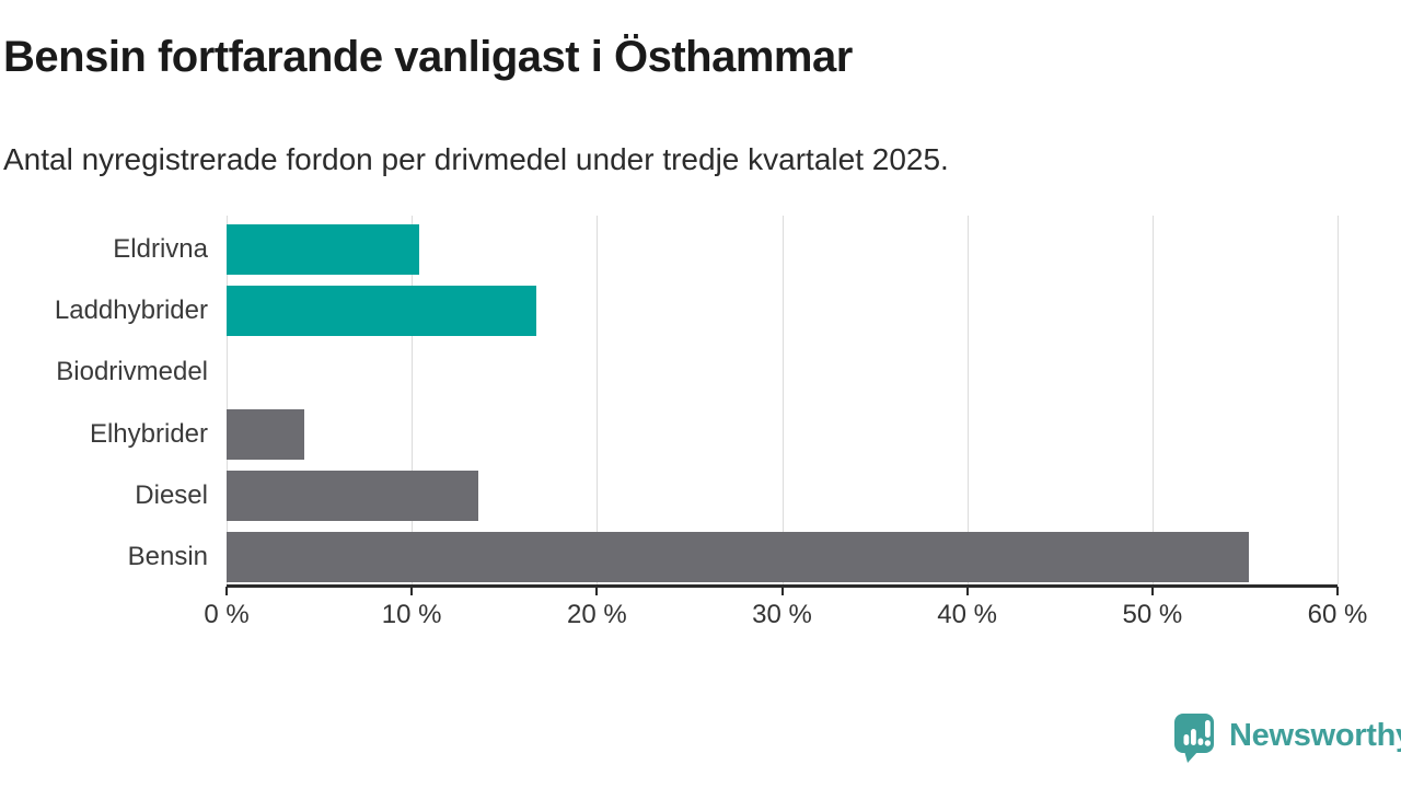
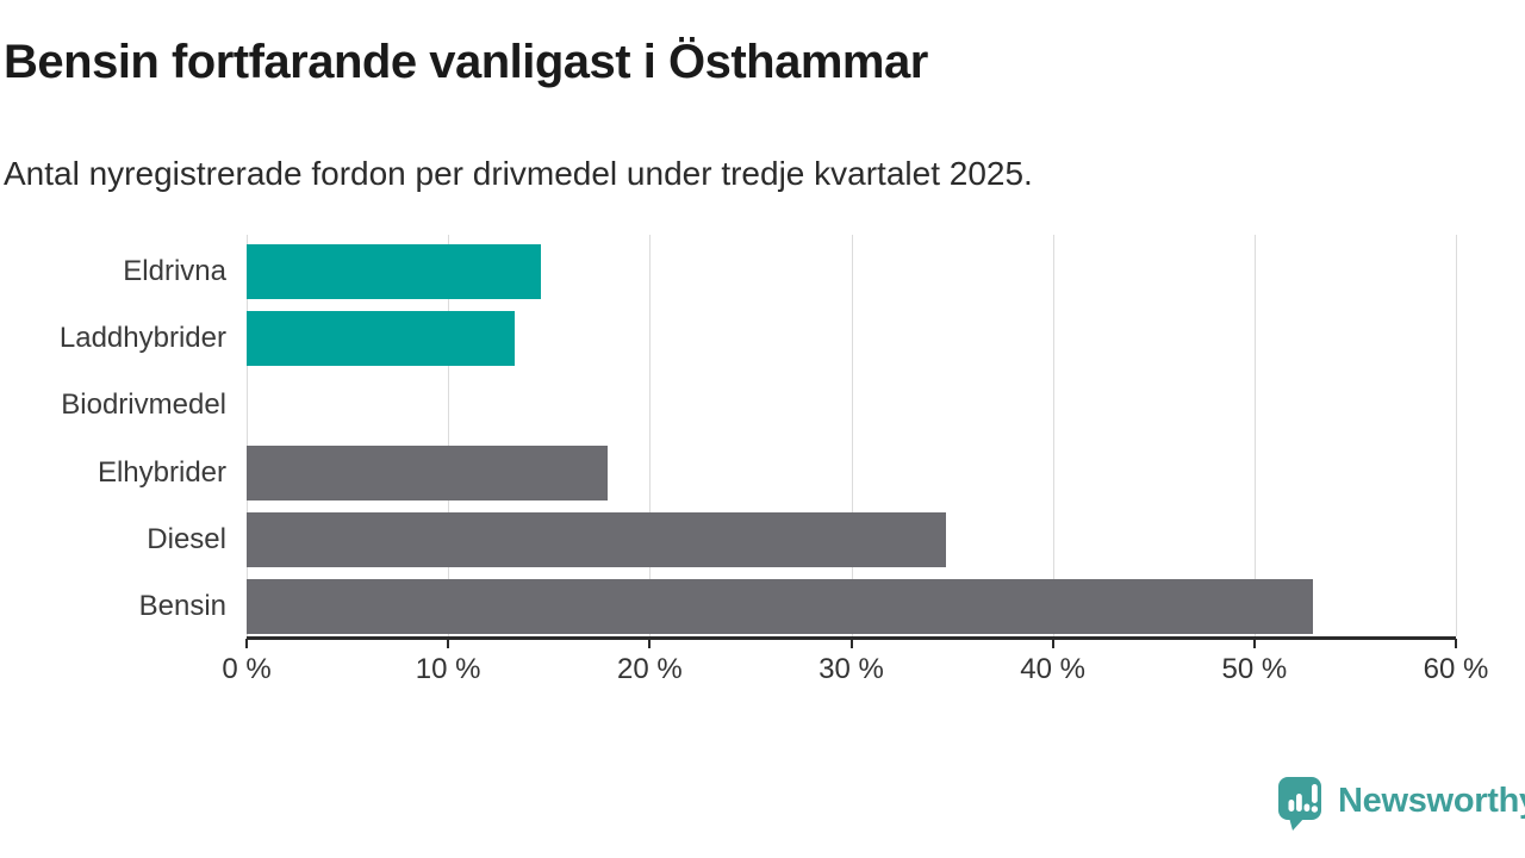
Eldrivna: 10.4% -> 14.6%
Laddhybrider: 16.7% -> 13.3%
Elhybrider: 4.2% -> 17.9%
Diesel: 13.6% -> 34.7%
Bensin: 55.2% -> 52.9%
